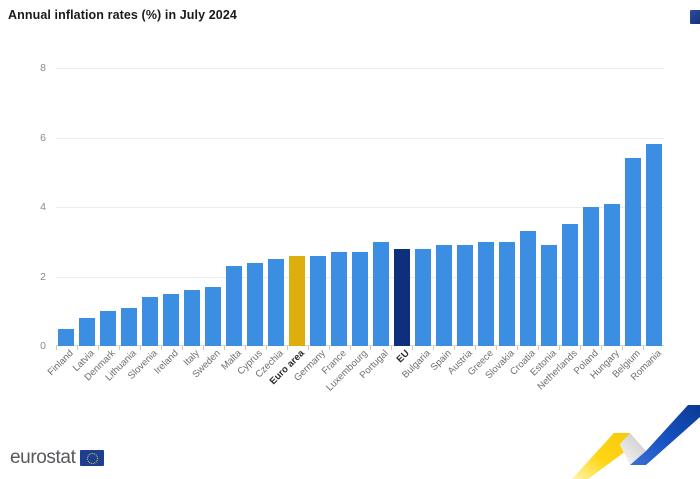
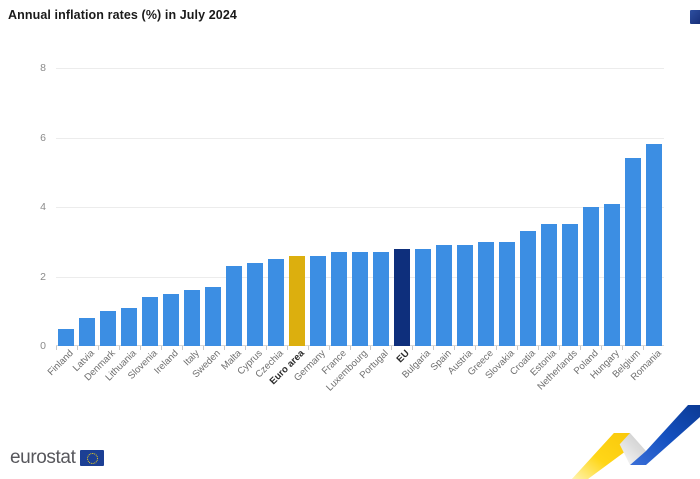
Portugal: 3.0 -> 2.7
Estonia: 2.9 -> 3.5
